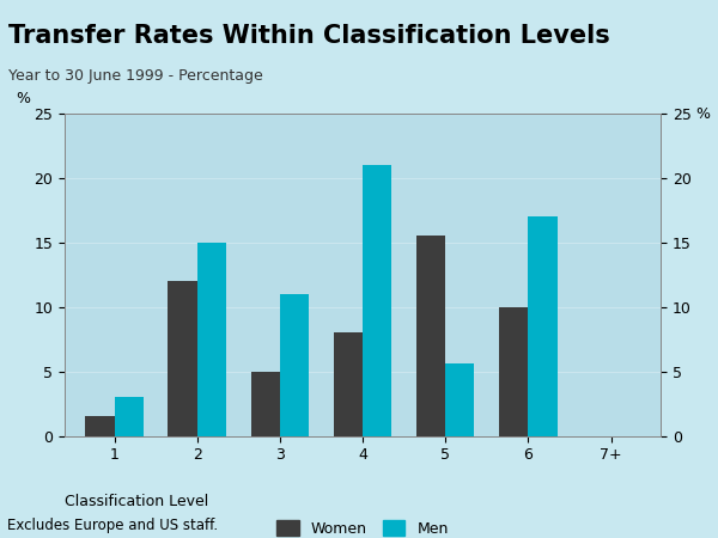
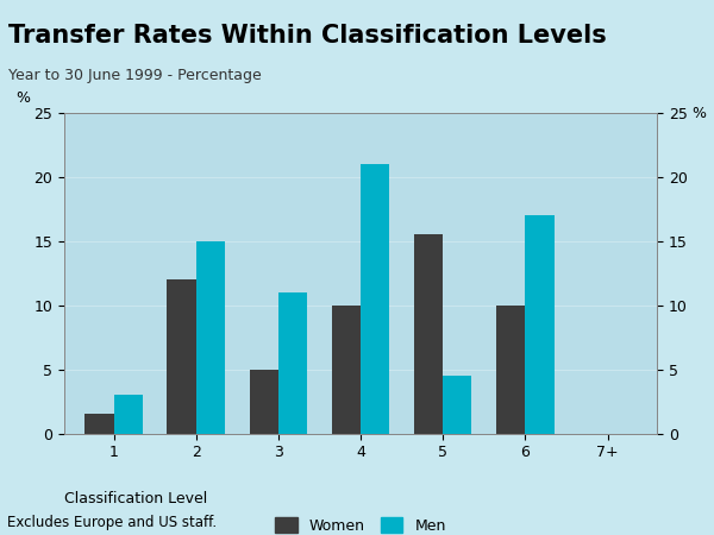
Women/4: 8.0 -> 10.0
Men/5: 5.6 -> 4.5
